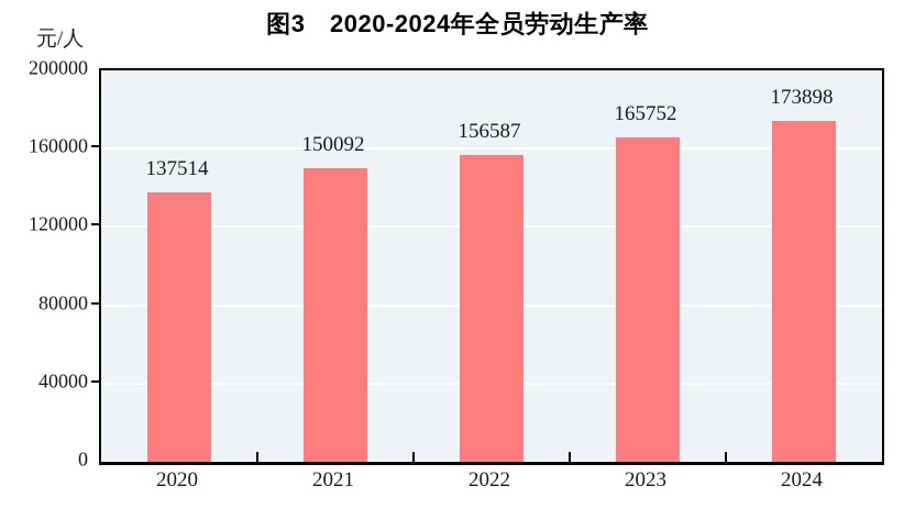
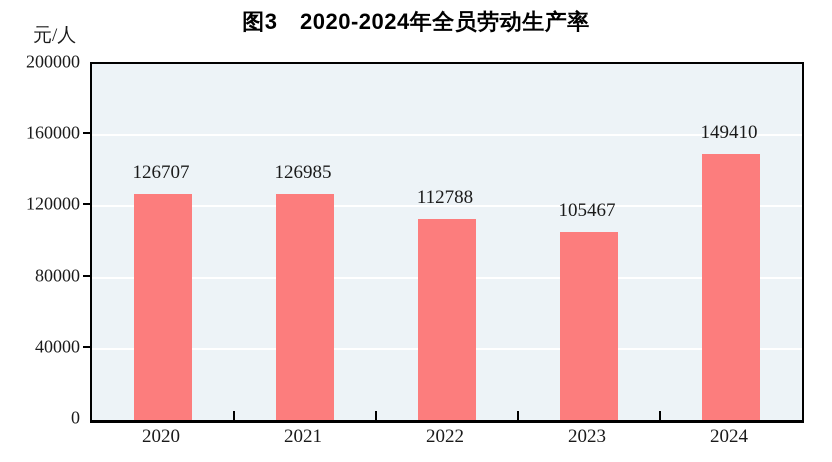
2020: 137514 -> 126707
2021: 150092 -> 126985
2022: 156587 -> 112788
2023: 165752 -> 105467
2024: 173898 -> 149410
